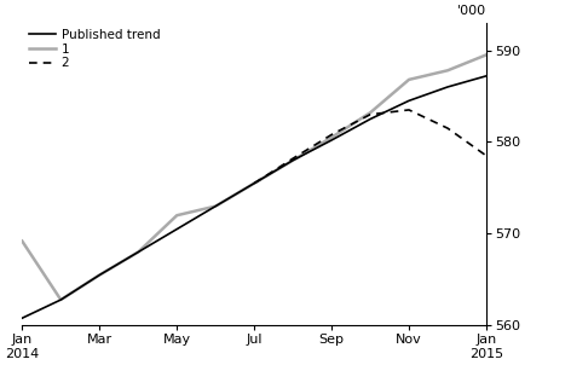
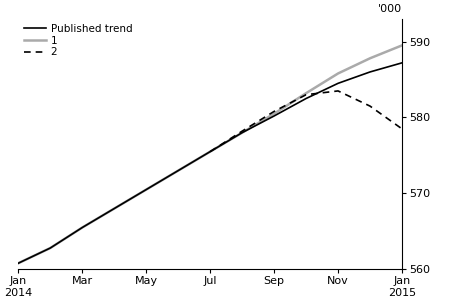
1/Jan 2014: 569.2 -> 560.8
1/May: 572.0 -> 570.5
1/Nov: 586.8 -> 585.8
